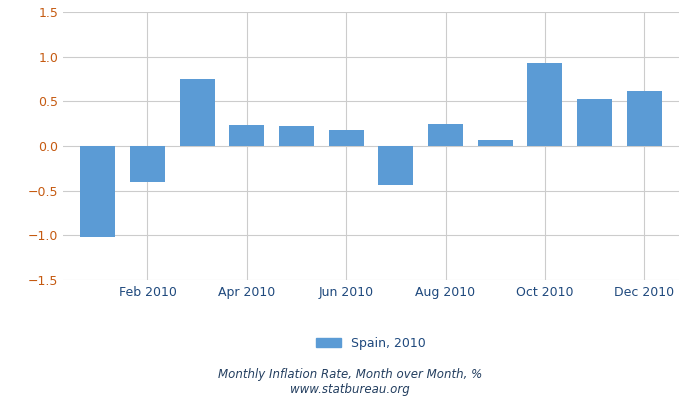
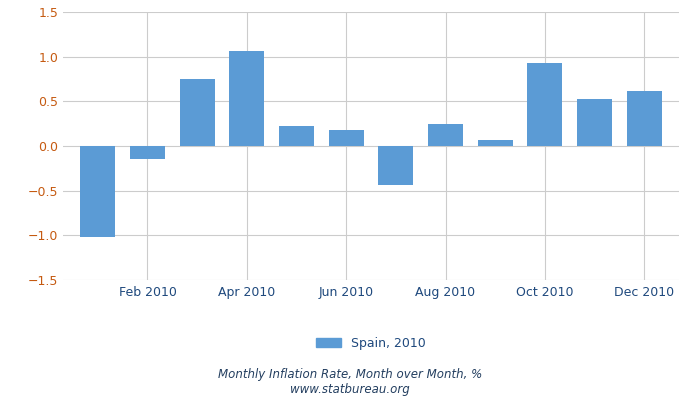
Feb 2010: -0.40 -> -0.15
Apr 2010: 0.24 -> 1.06
